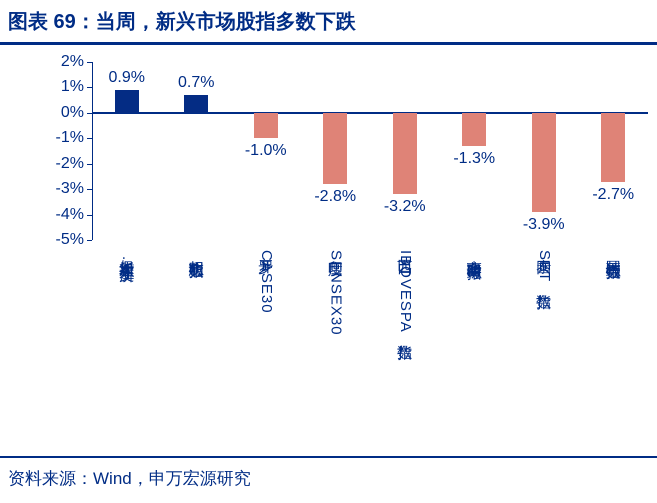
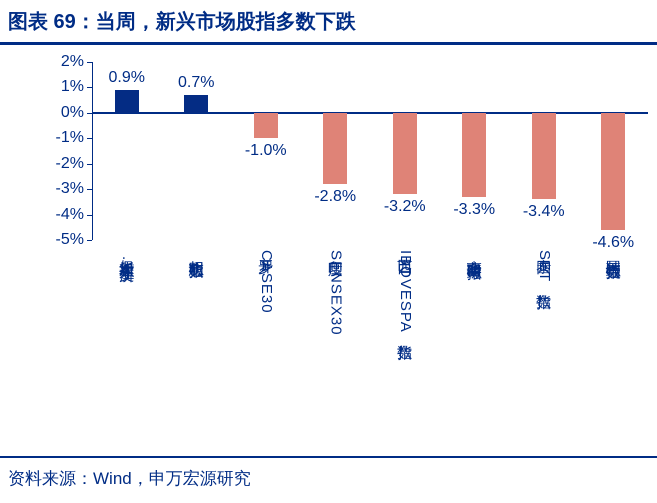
南非富时综指: -1.3% -> -3.3%
泰国SET指数: -3.9% -> -3.4%
韩国综合指数: -2.7% -> -4.6%
